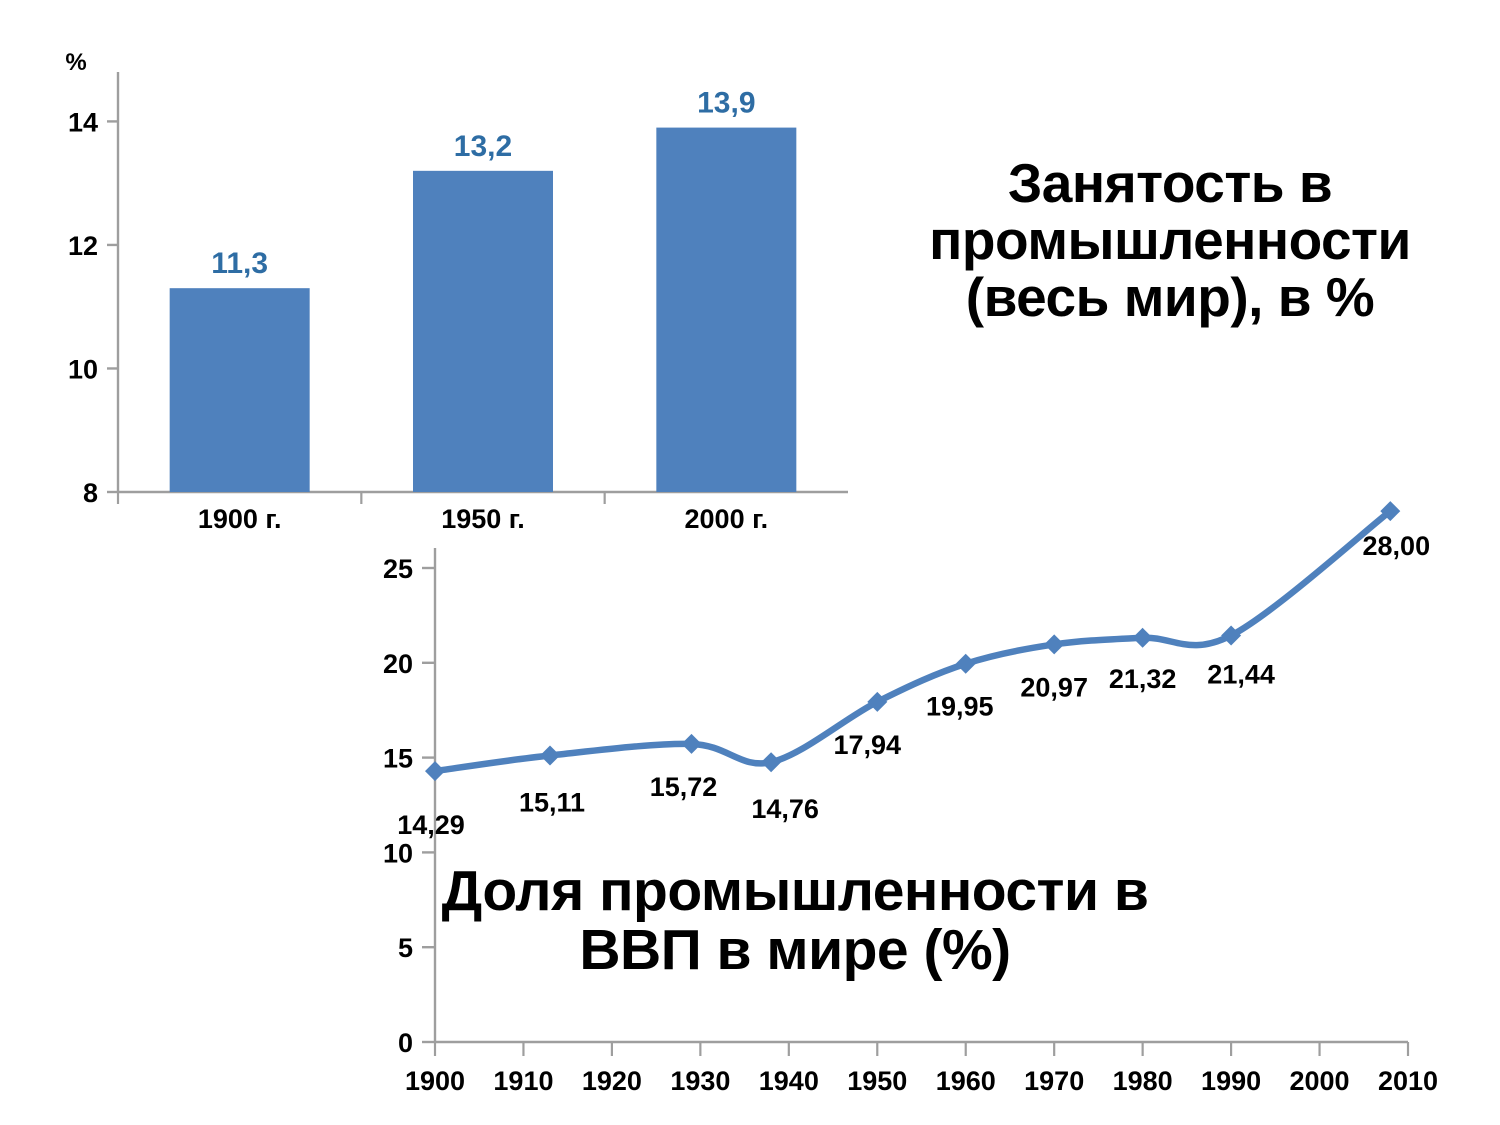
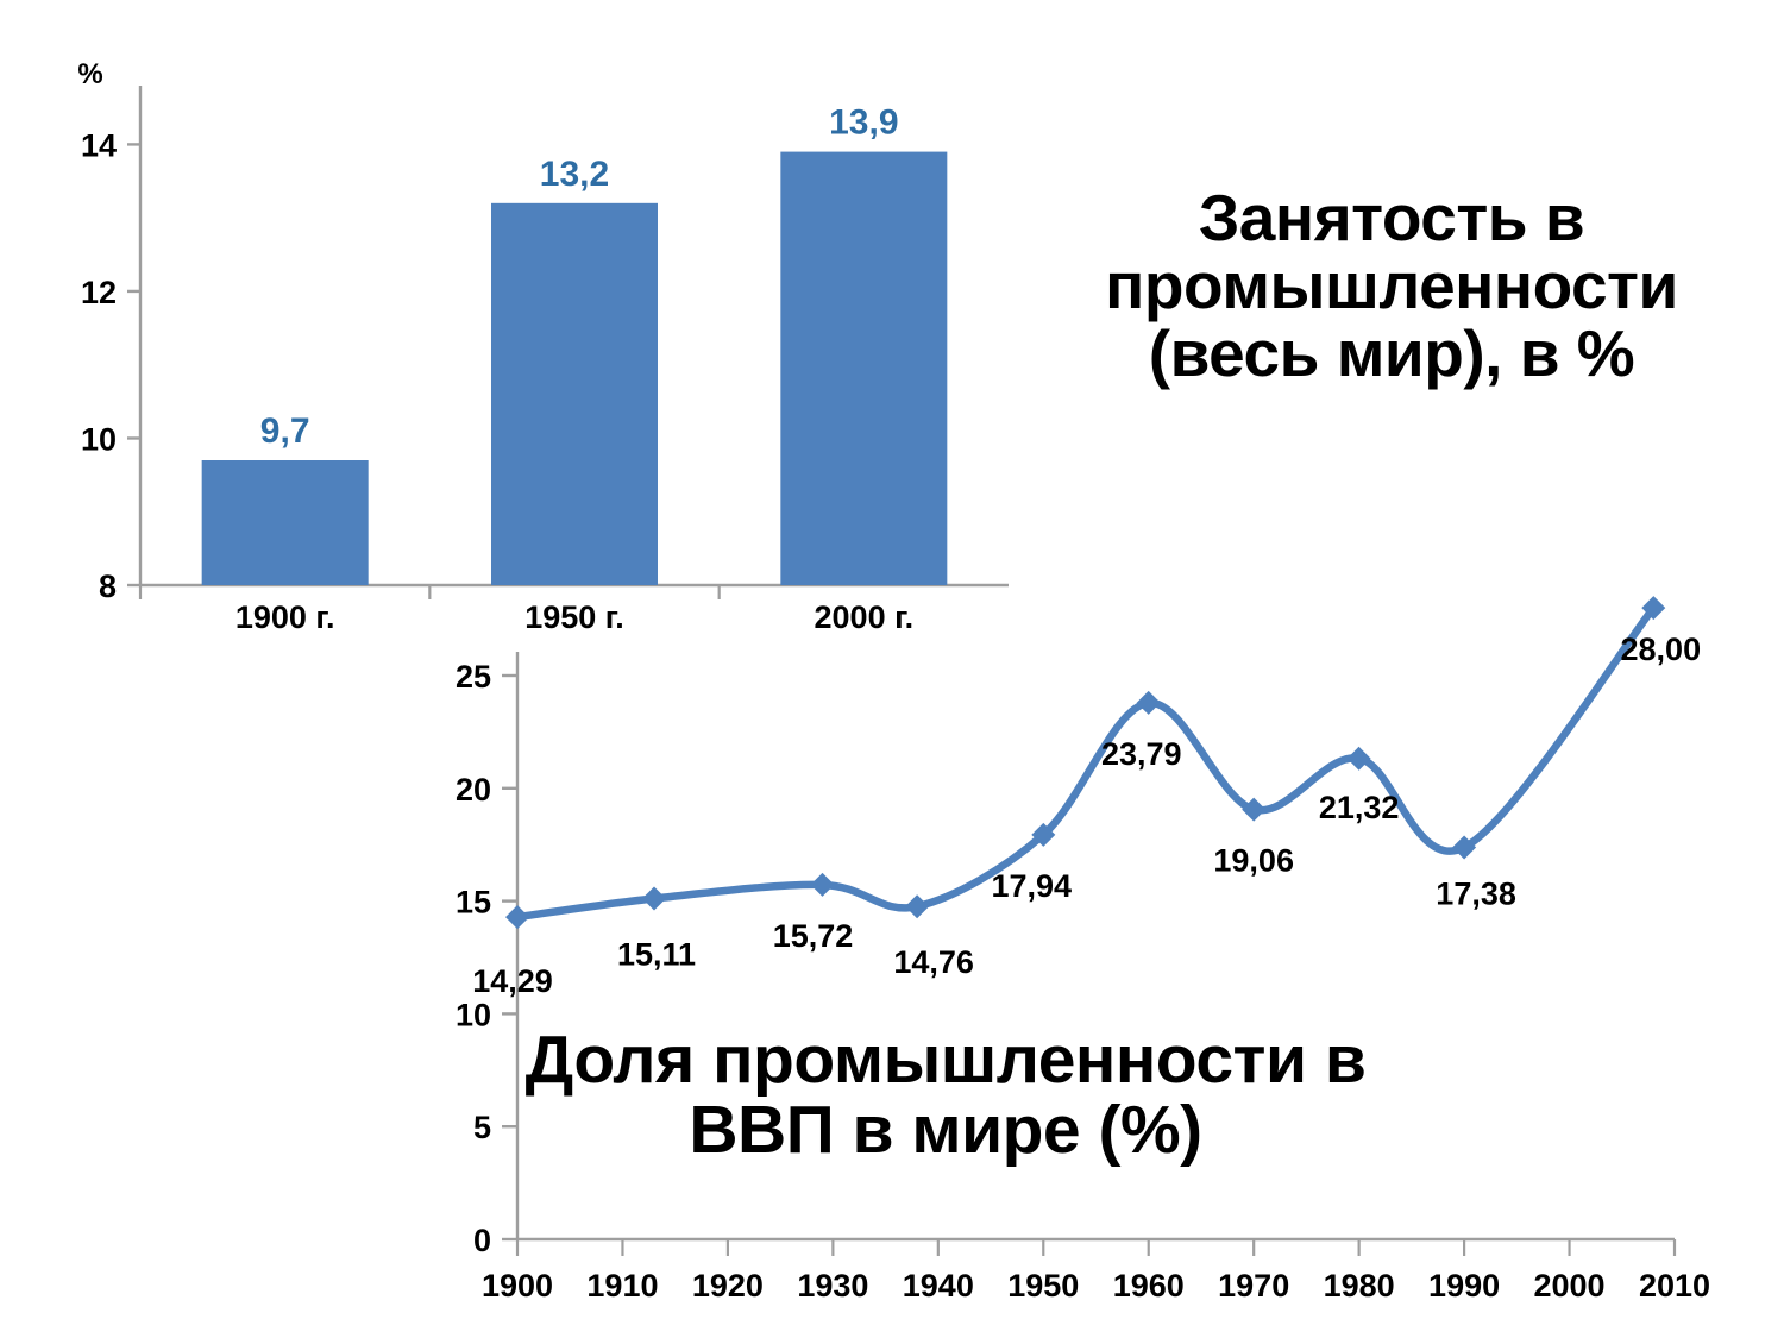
Занятость в промышленности (весь мир), в %/1900 г.: 11,3 -> 9,7
Доля промышленности в ВВП в мире (%)/1960: 19,95 -> 23,79
Доля промышленности в ВВП в мире (%)/1970: 20,97 -> 19,06
Доля промышленности в ВВП в мире (%)/1990: 21,44 -> 17,38
